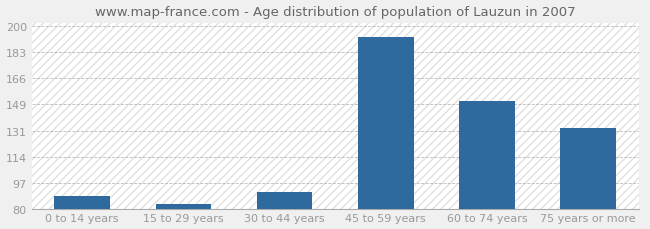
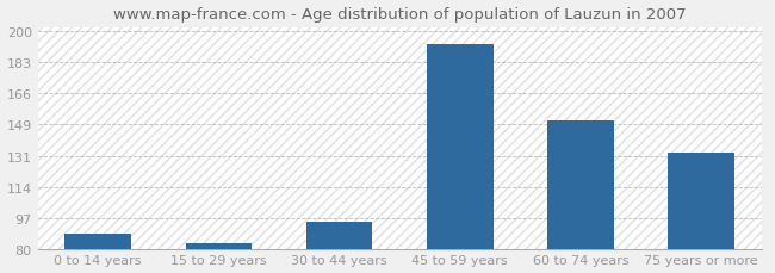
30 to 44 years: 91 -> 95
